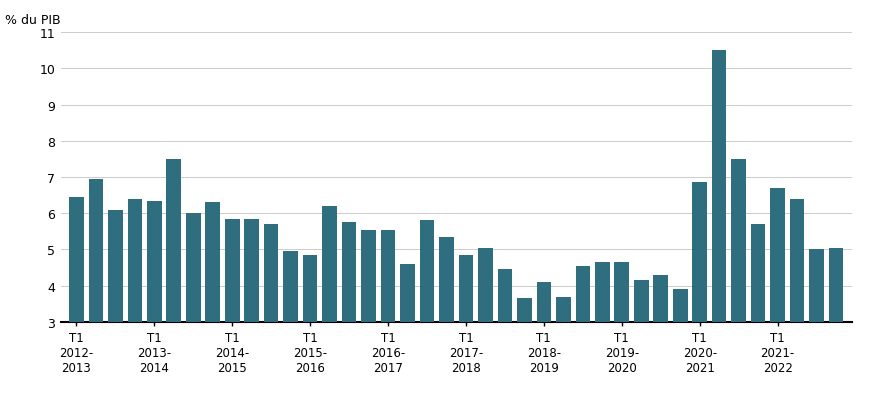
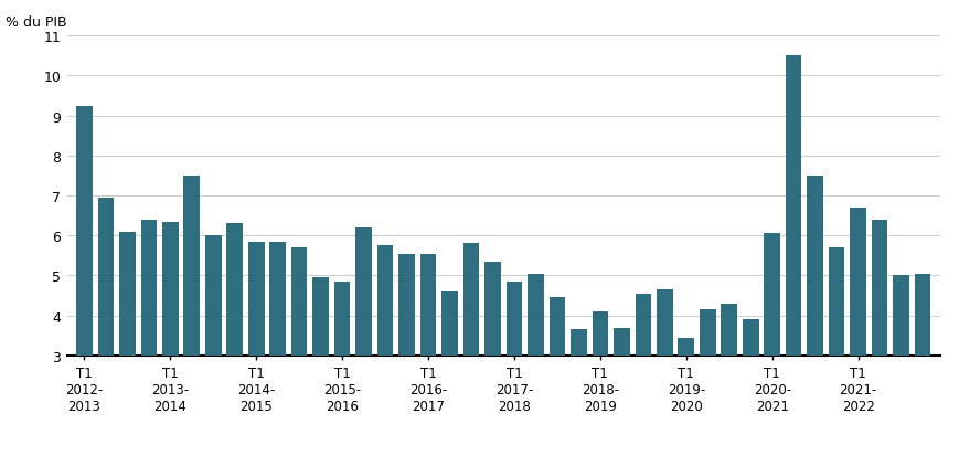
T1 2012- 2013: 6.45 -> 9.25
T1 2019- 2020: 4.65 -> 3.45
T1 2020- 2021: 6.85 -> 6.05
